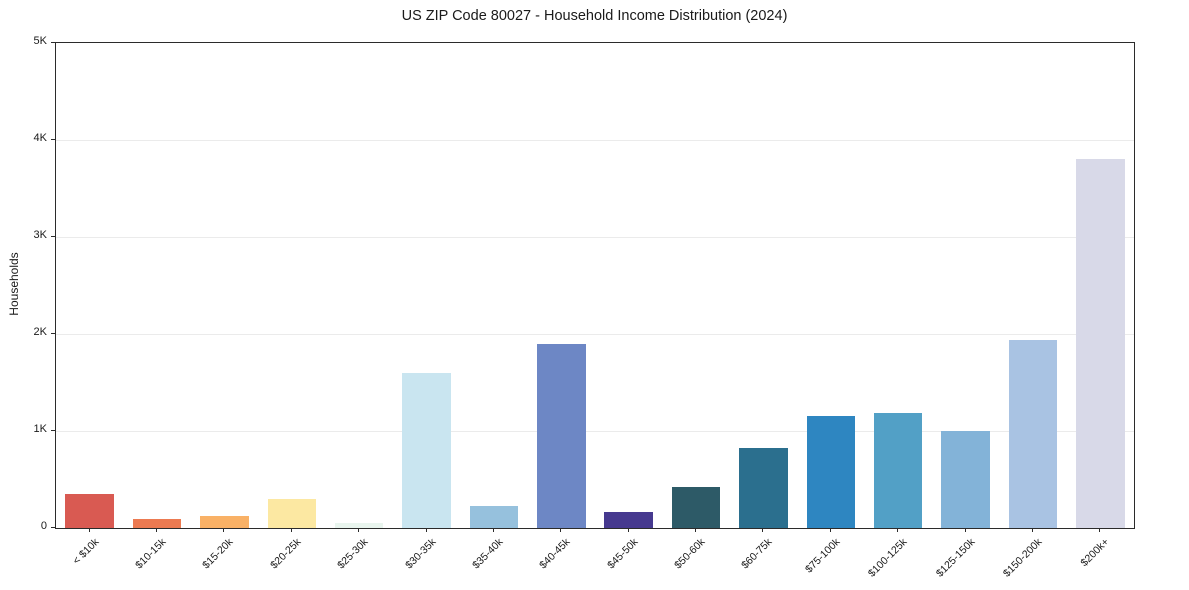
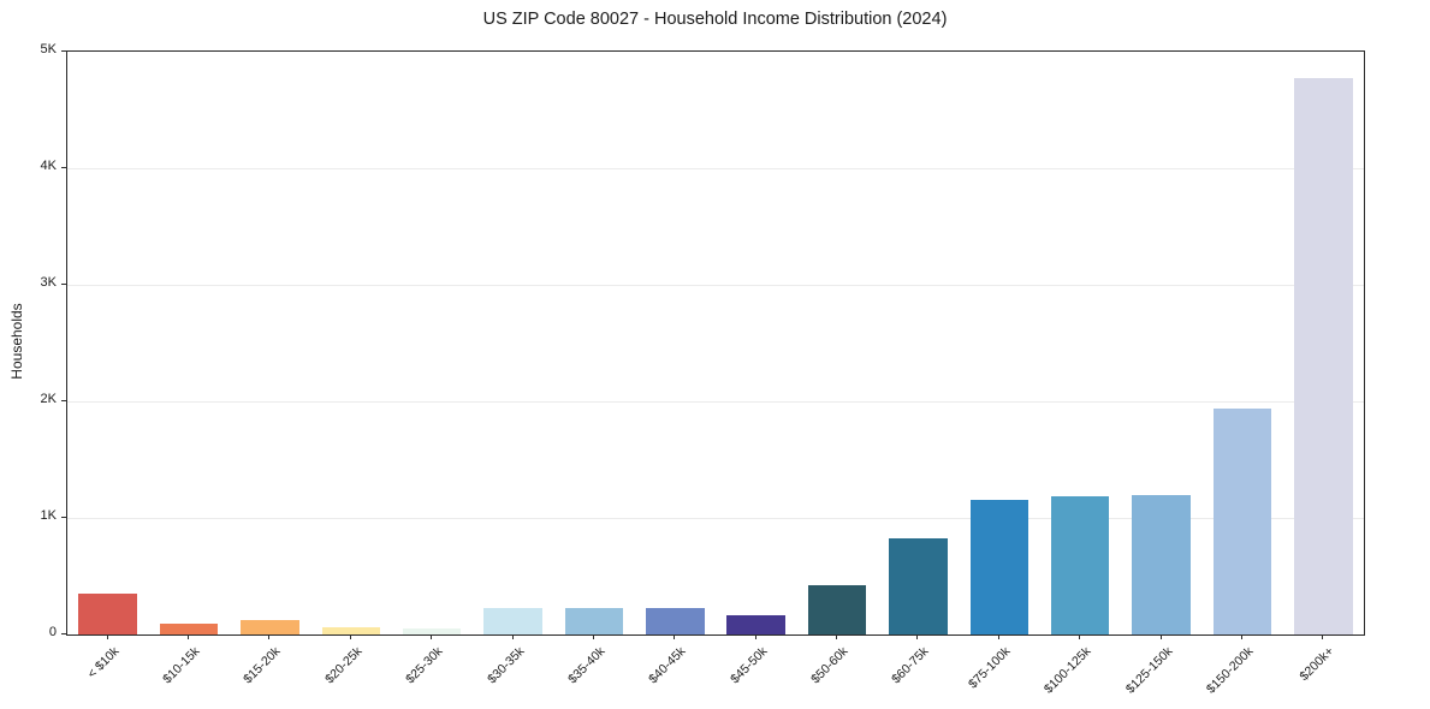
$20-25k: 0.3K -> 0.1K
$30-35k: 1.6K -> 0.2K
$40-45k: 1.9K -> 0.2K
$125-150k: 1.0K -> 1.2K
$200k+: 3.8K -> 4.8K
